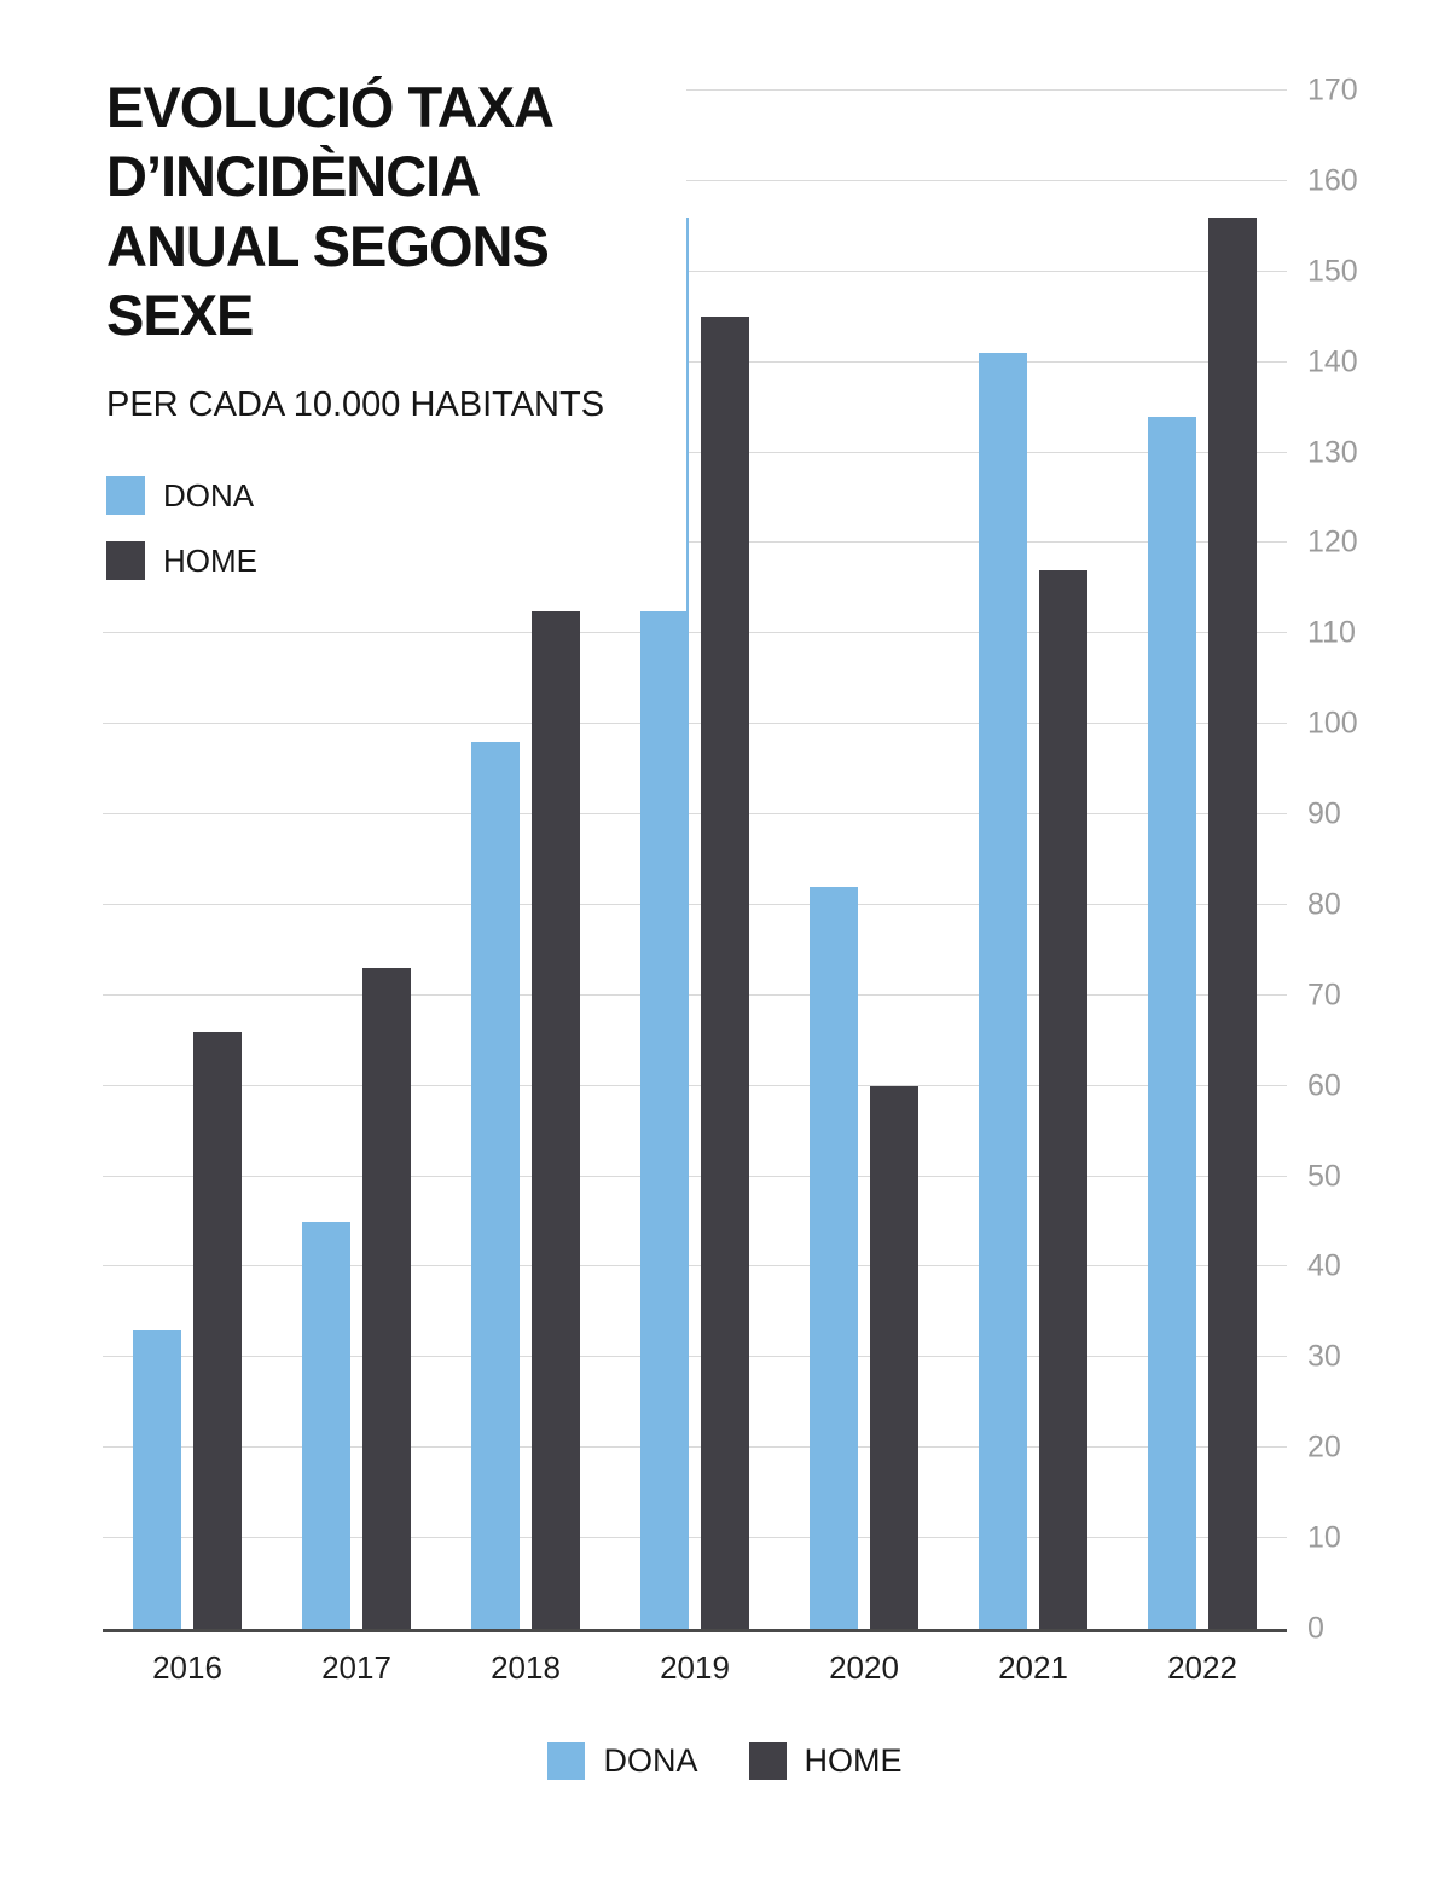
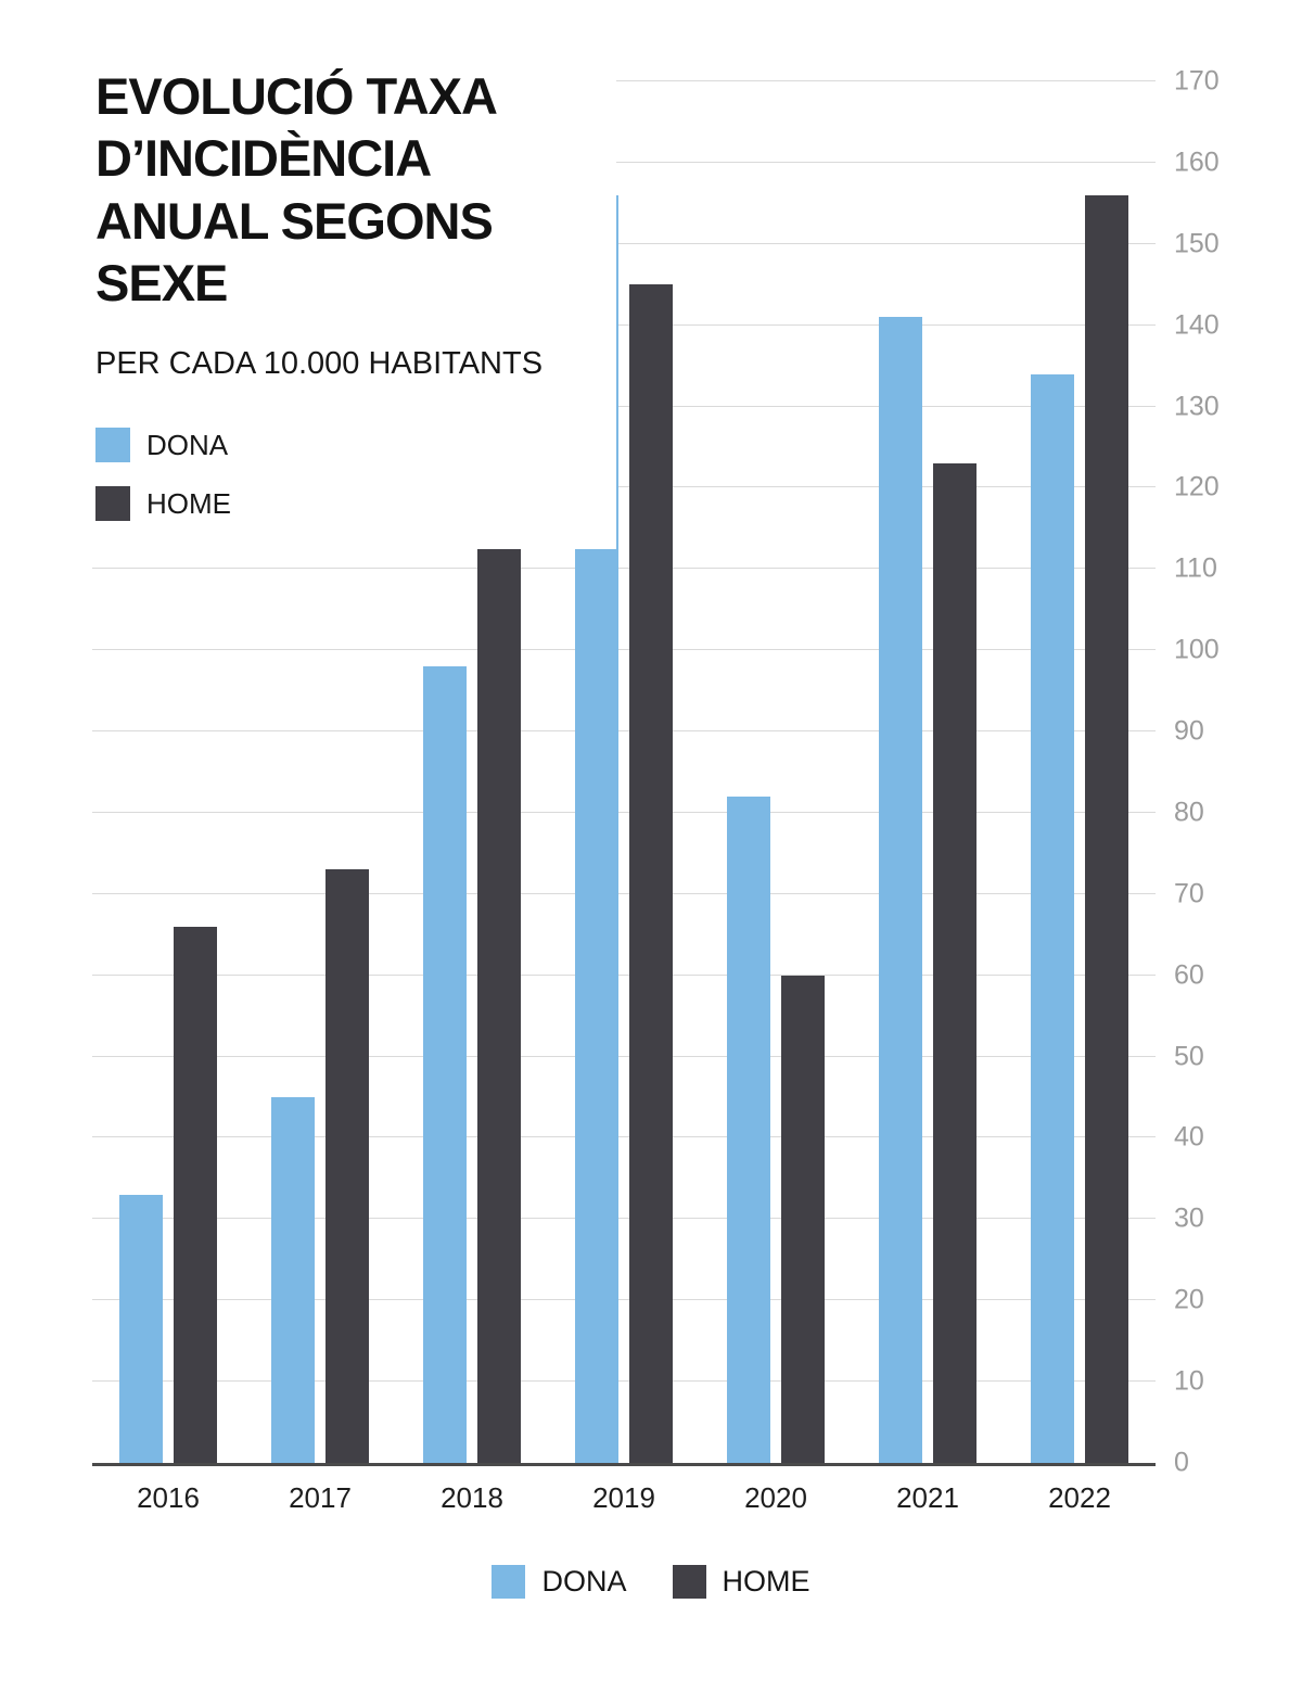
HOME/2021: 117 -> 123
